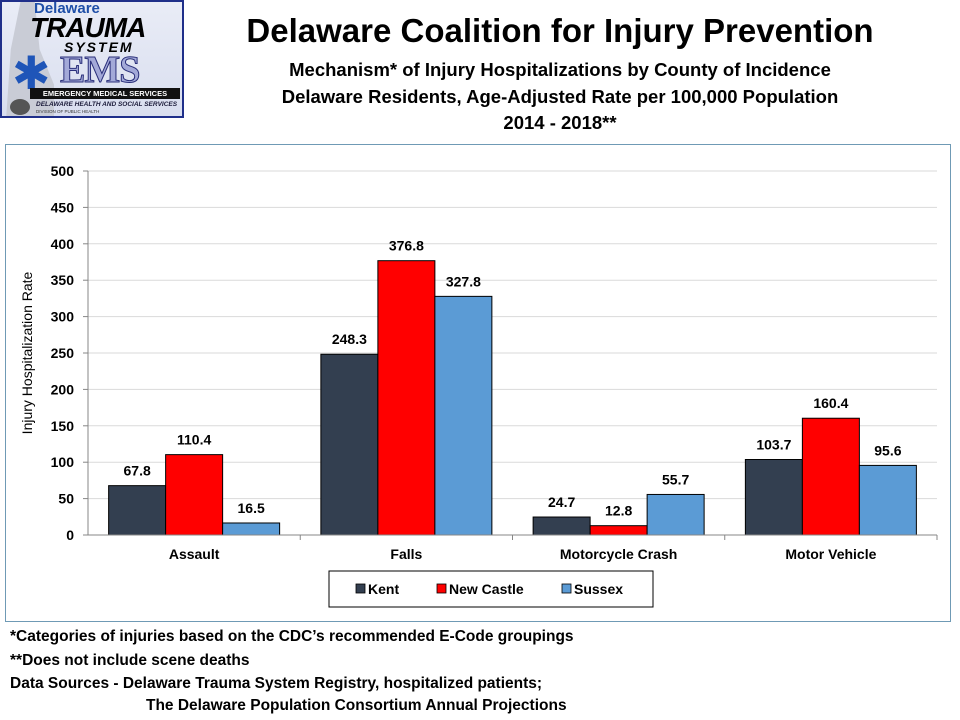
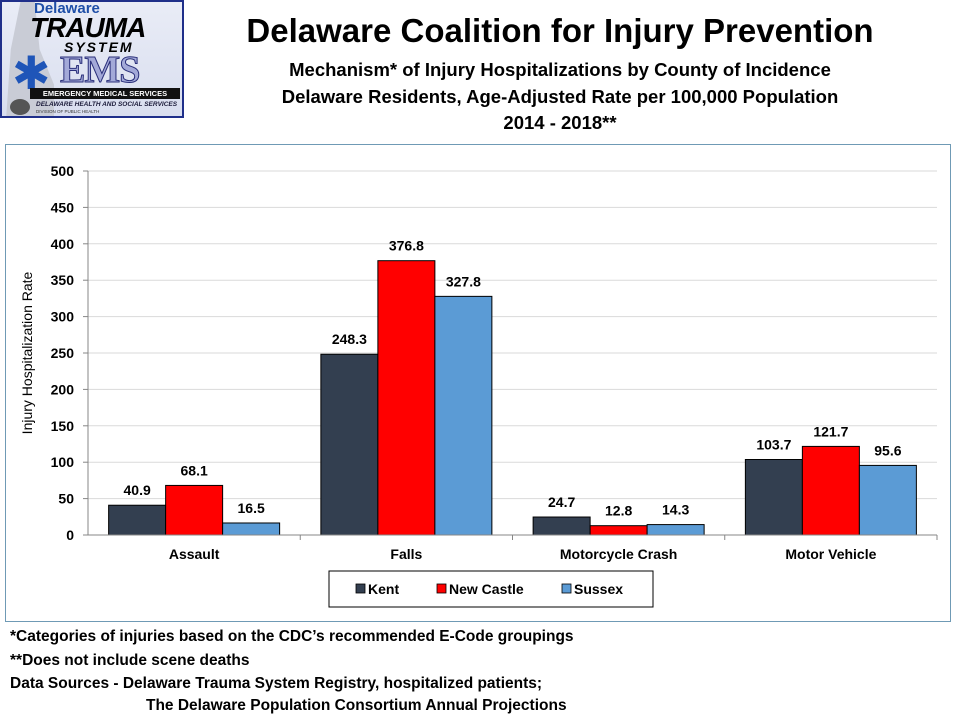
Kent/Assault: 67.8 -> 40.9
New Castle/Assault: 110.4 -> 68.1
Sussex/Motorcycle Crash: 55.7 -> 14.3
New Castle/Motor Vehicle: 160.4 -> 121.7
